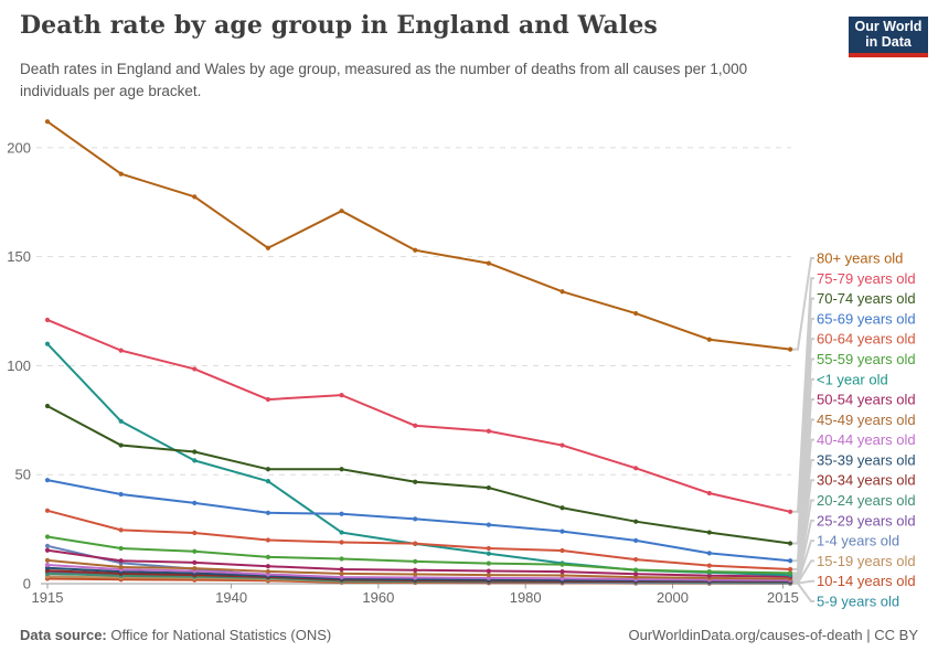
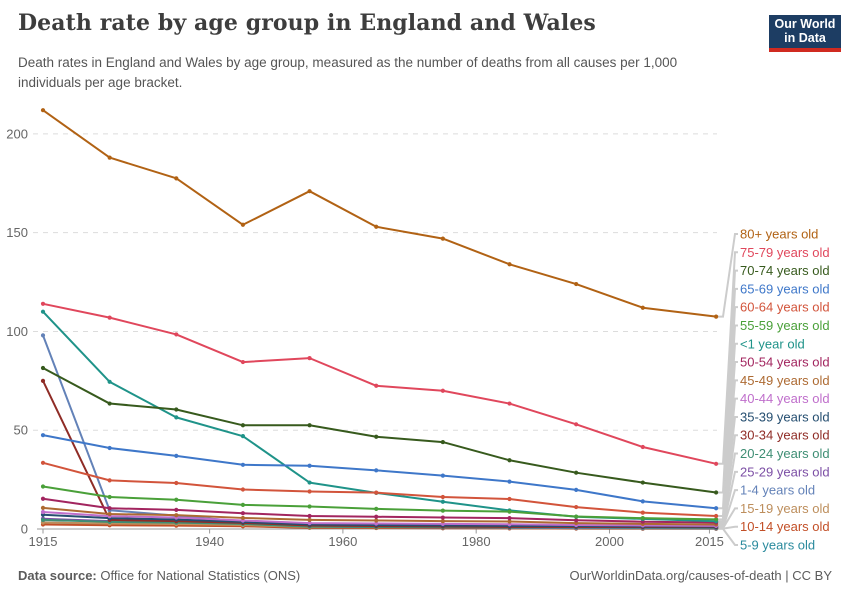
75-79 years old/1915: 121 -> 114
30-34 years old/1915: 6 -> 75
1-4 years old/1915: 17 -> 98
